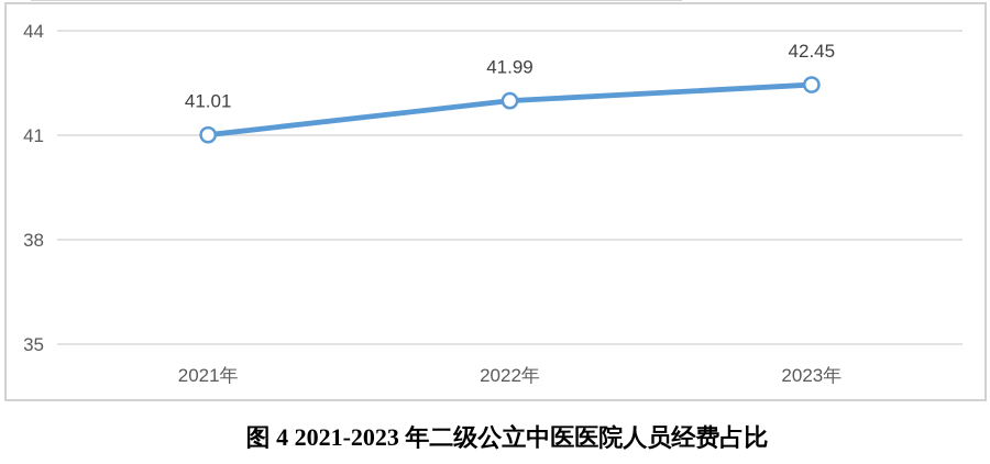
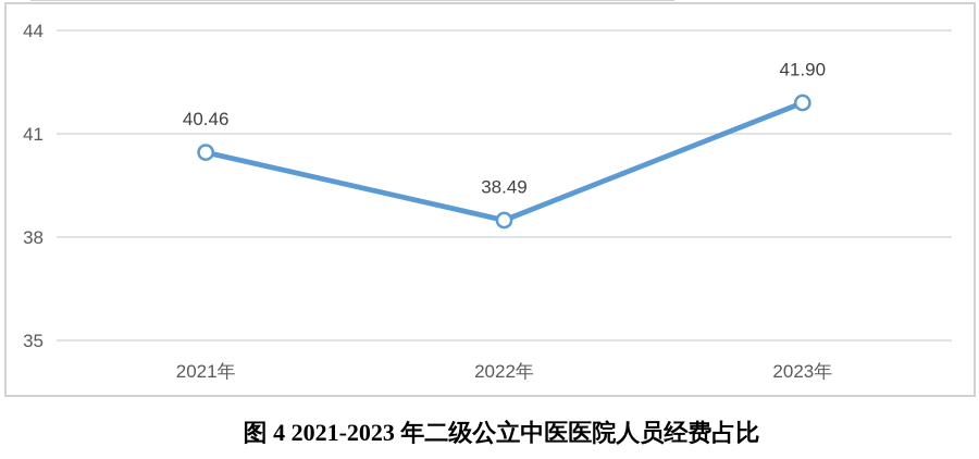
2021年: 41.01 -> 40.46
2022年: 41.99 -> 38.49
2023年: 42.45 -> 41.90
